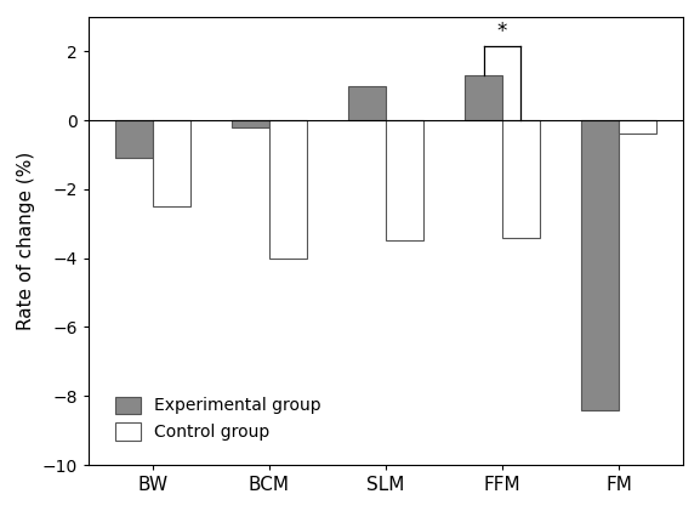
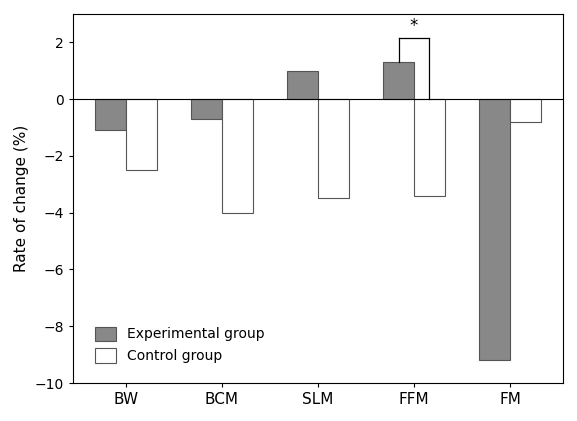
Experimental group/BCM: -0.2 -> -0.7
Experimental group/FM: -8.4 -> -9.2
Control group/FM: -0.4 -> -0.8
